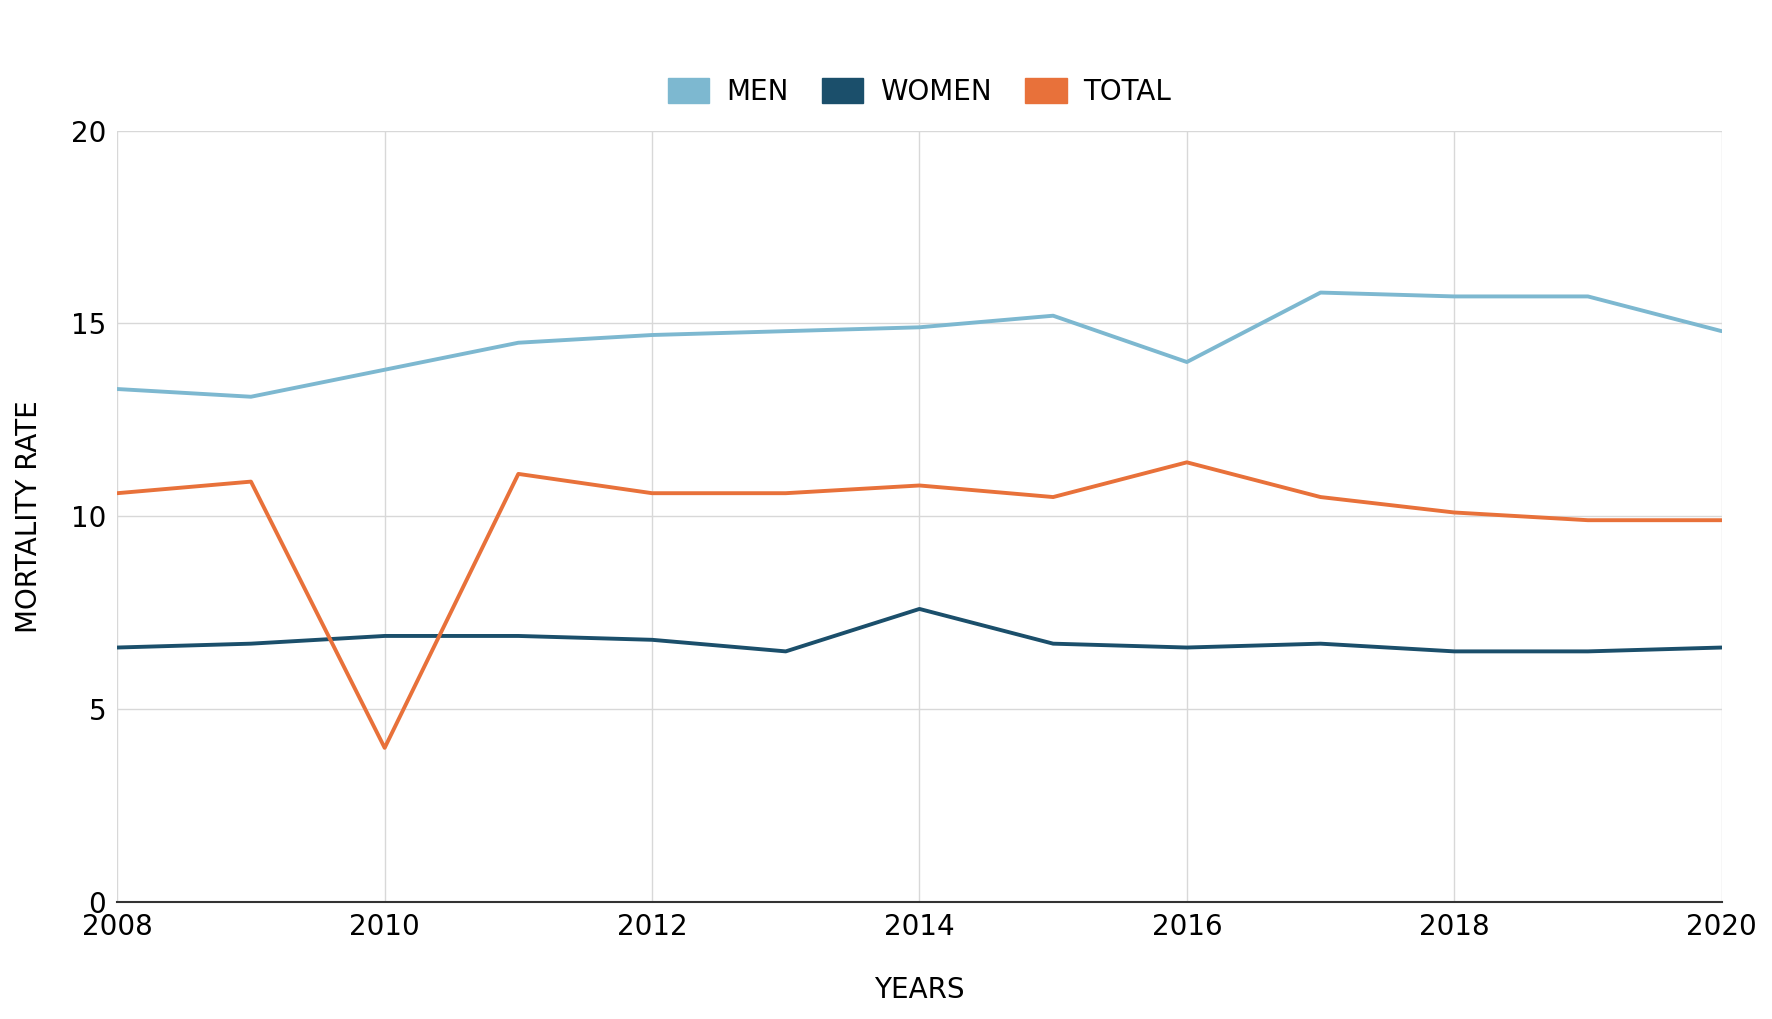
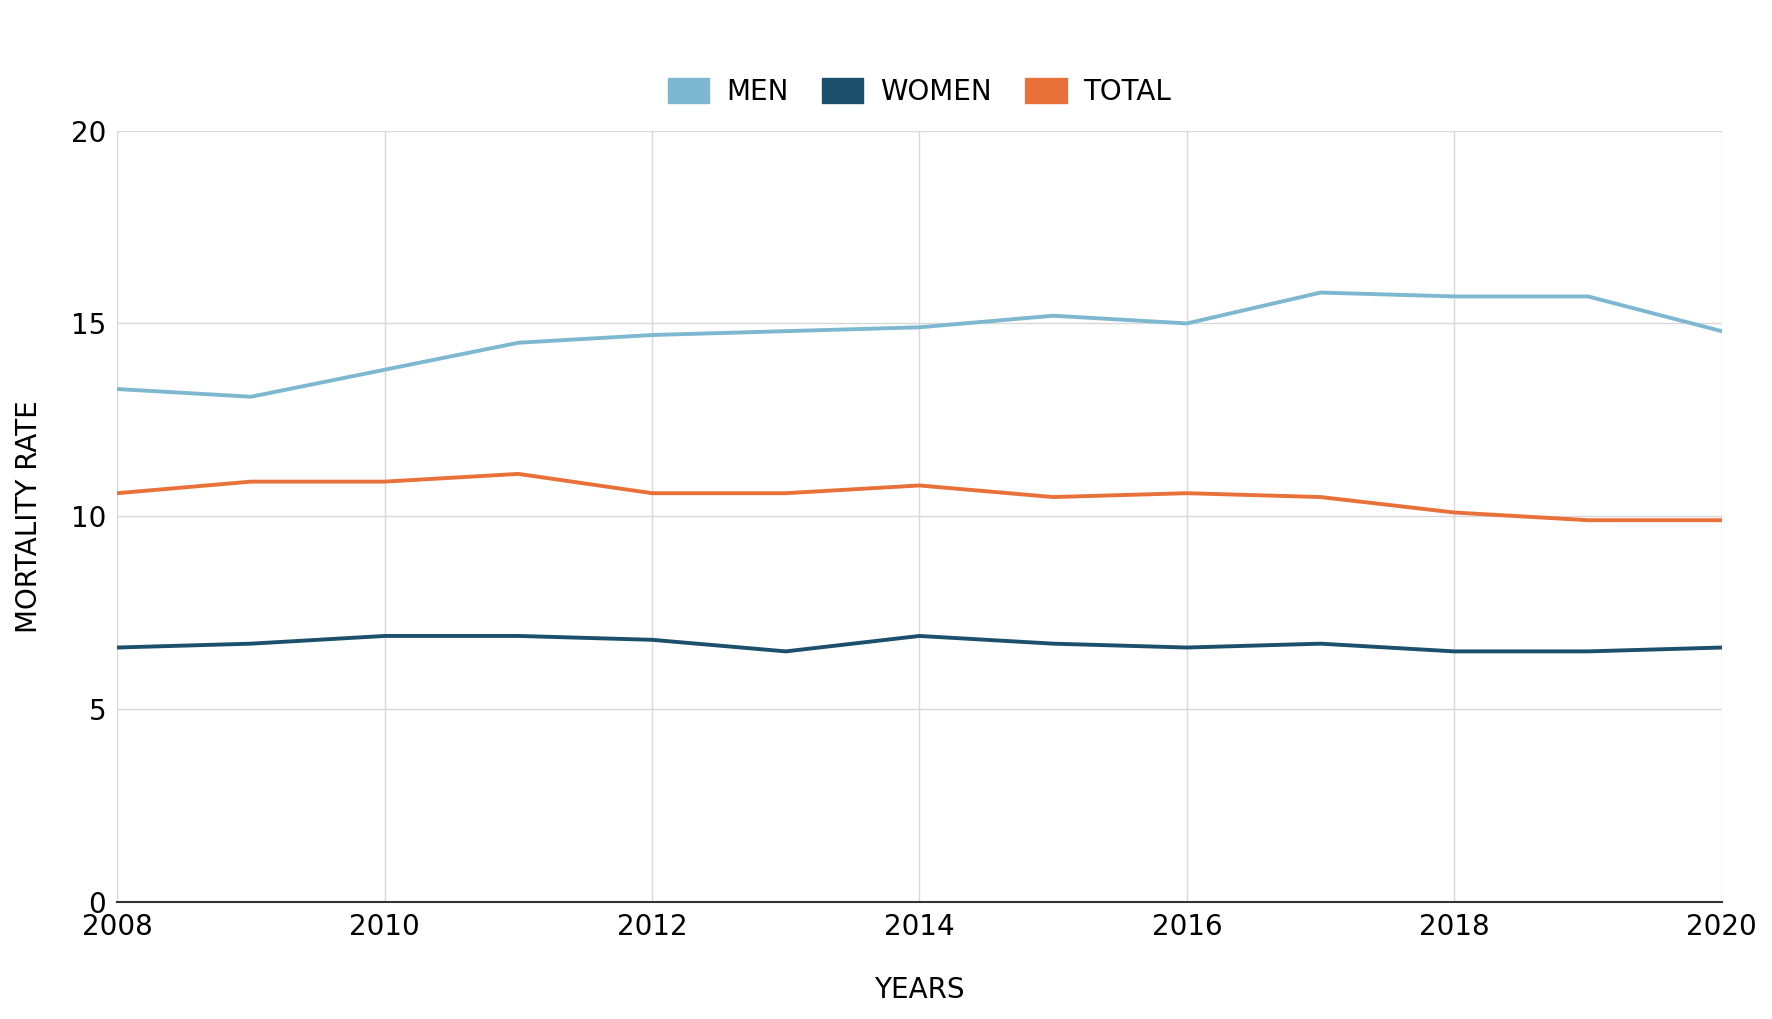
TOTAL/2010: 4.0 -> 10.9
WOMEN/2014: 7.6 -> 6.9
MEN/2016: 14.0 -> 15.0
TOTAL/2016: 11.4 -> 10.6
